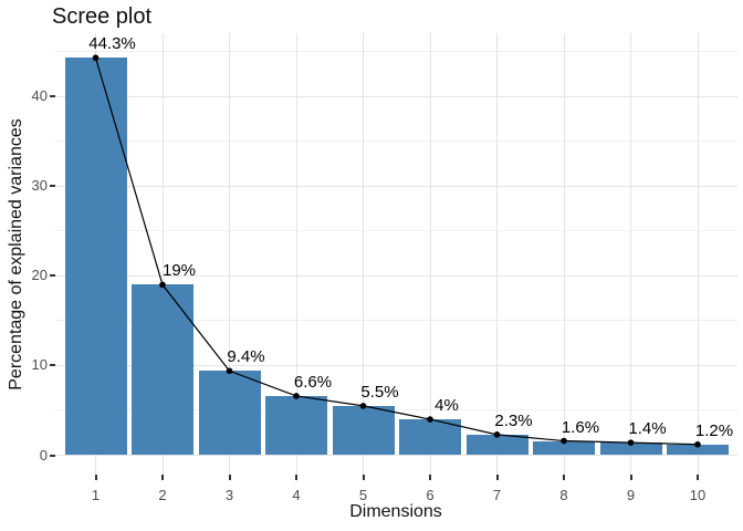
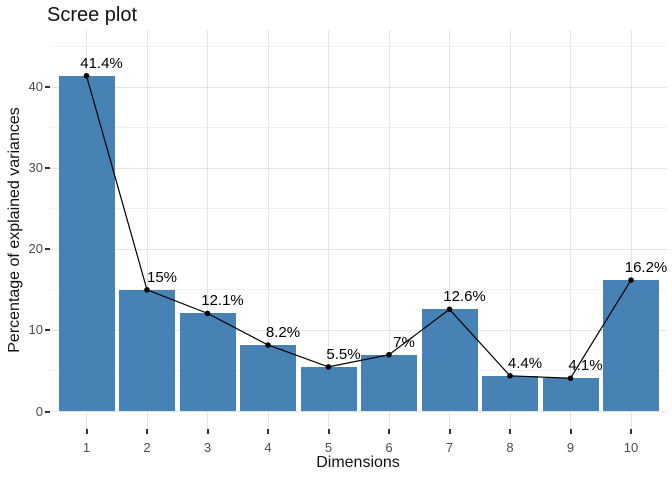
1: 44.3% -> 41.4%
2: 19% -> 15%
3: 9.4% -> 12.1%
4: 6.6% -> 8.2%
6: 4% -> 7%
7: 2.3% -> 12.6%
8: 1.6% -> 4.4%
9: 1.4% -> 4.1%
10: 1.2% -> 16.2%
